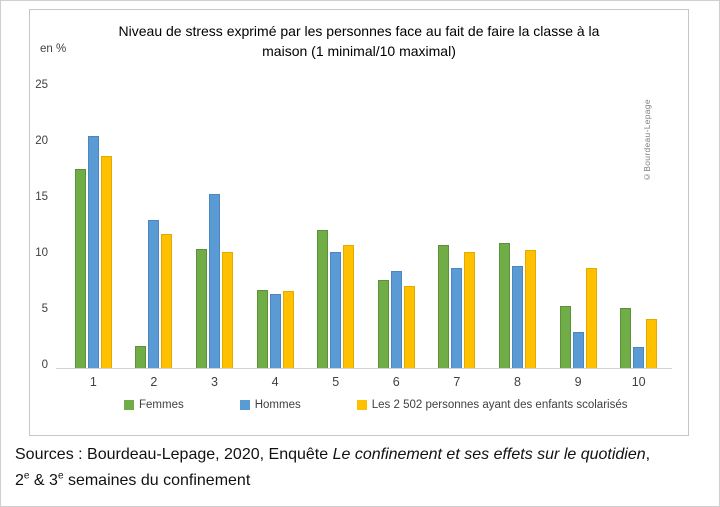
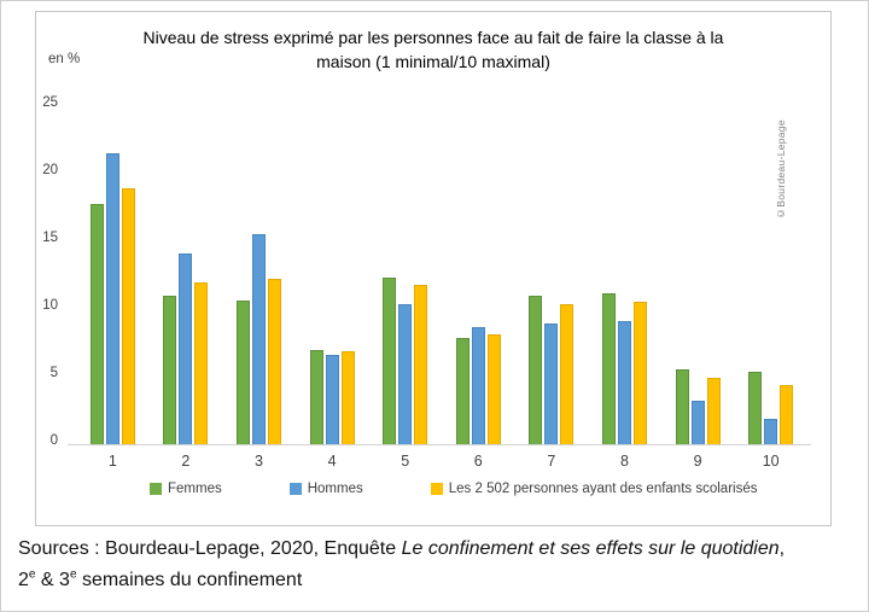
Hommes/1: 20.7 -> 21.5
Femmes/2: 2.0 -> 11.0
Hommes/2: 13.2 -> 14.1
Les 2 502 personnes ayant des enfants scolarisés/3: 10.4 -> 12.2
Les 2 502 personnes ayant des enfants scolarisés/5: 11.0 -> 11.8
Les 2 502 personnes ayant des enfants scolarisés/6: 7.3 -> 8.1
Les 2 502 personnes ayant des enfants scolarisés/9: 8.9 -> 4.9
